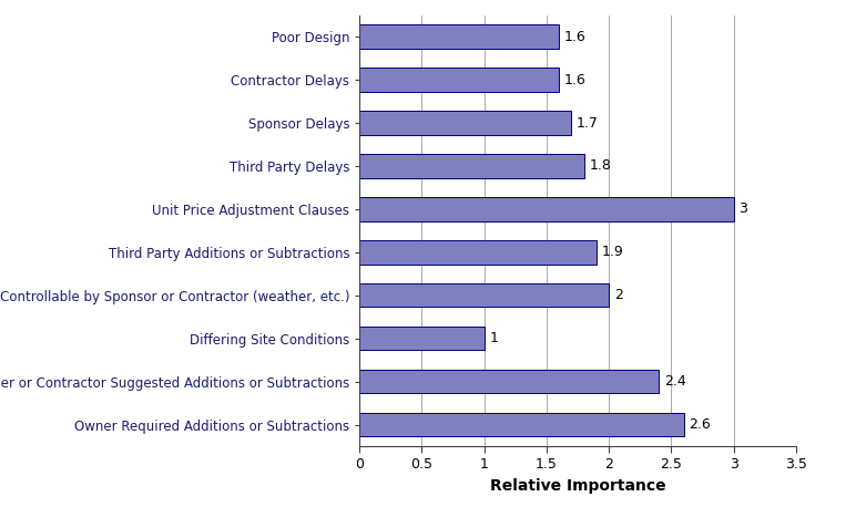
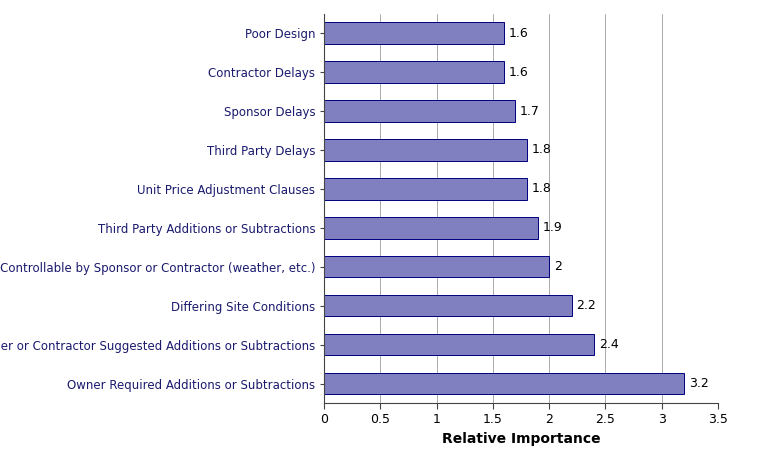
Unit Price Adjustment Clauses: 3 -> 1.8
Differing Site Conditions: 1 -> 2.2
Owner Required Additions or Subtractions: 2.6 -> 3.2
